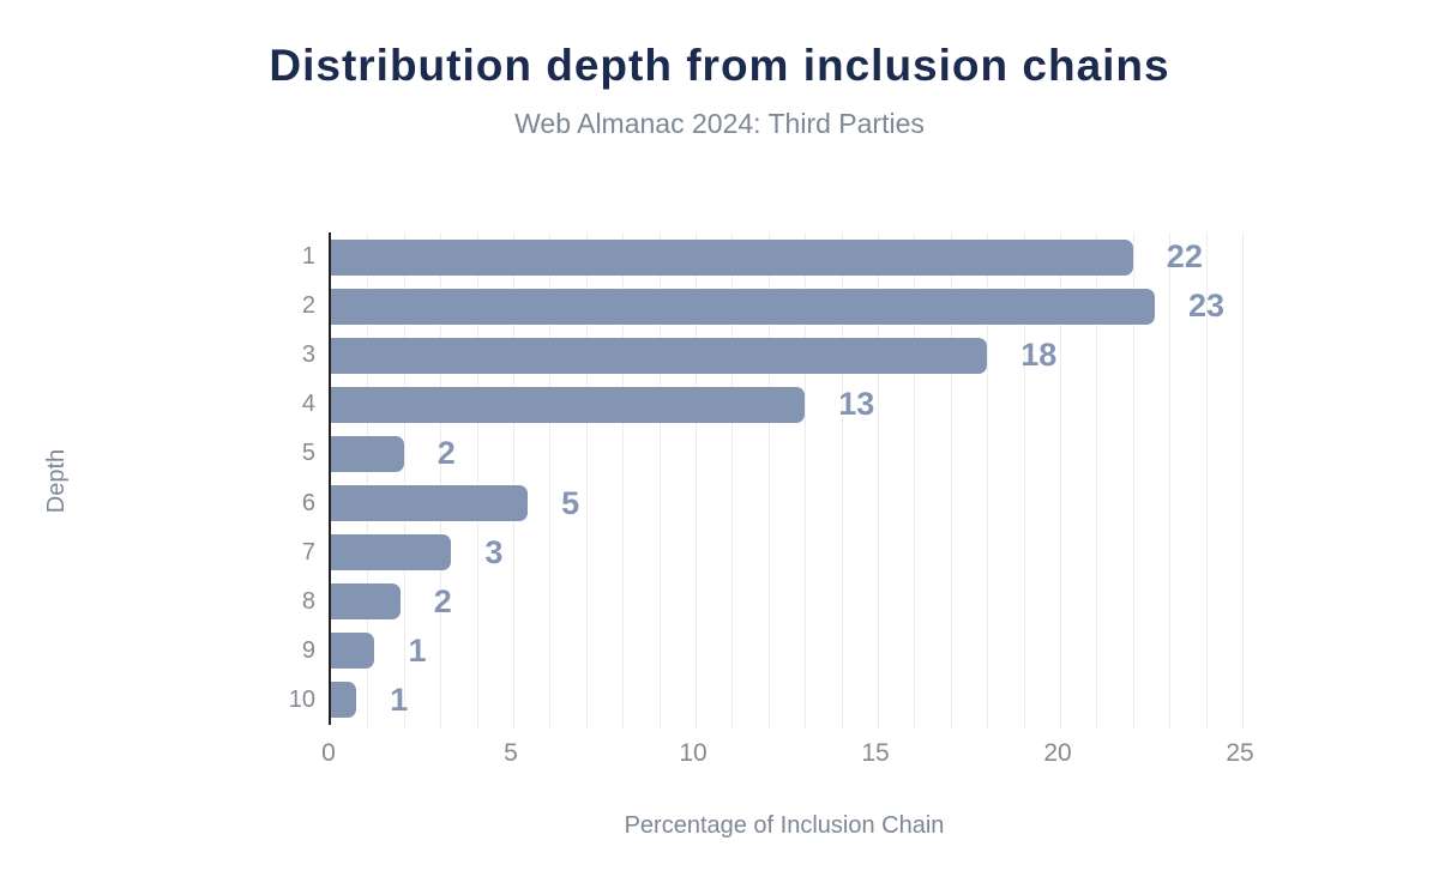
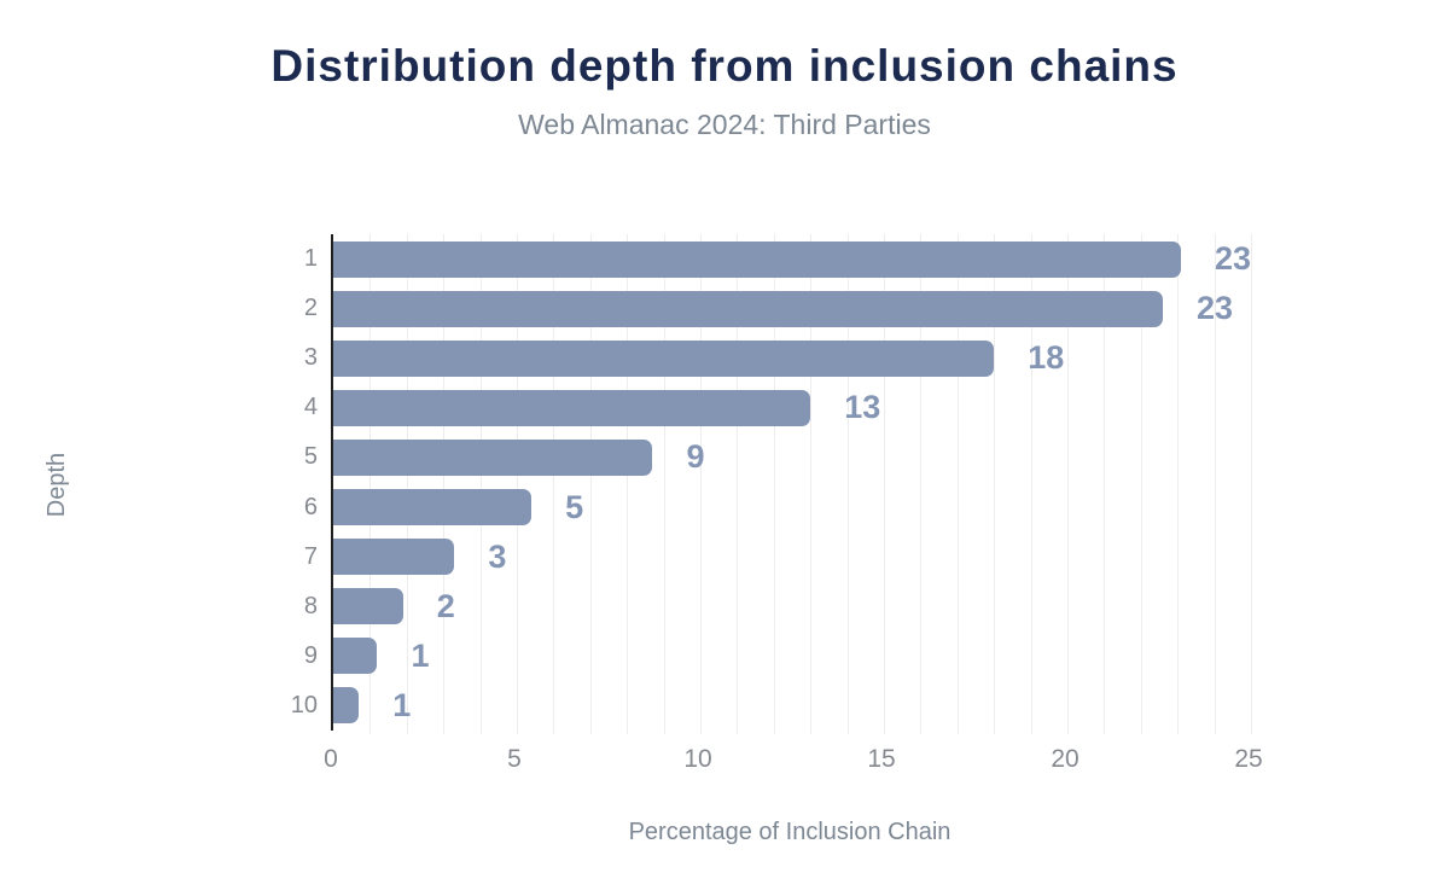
1: 22 -> 23
5: 2 -> 9
